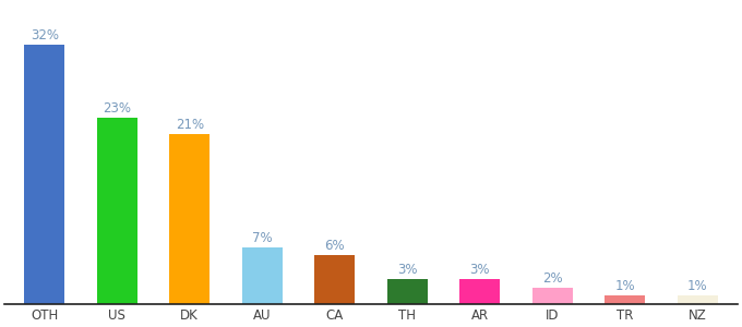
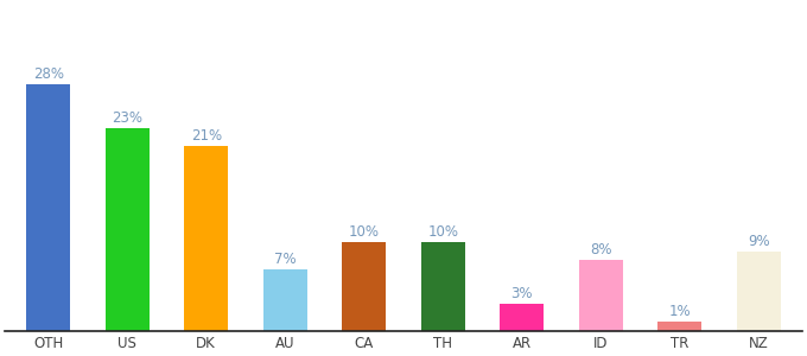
OTH: 32% -> 28%
CA: 6% -> 10%
TH: 3% -> 10%
ID: 2% -> 8%
NZ: 1% -> 9%
